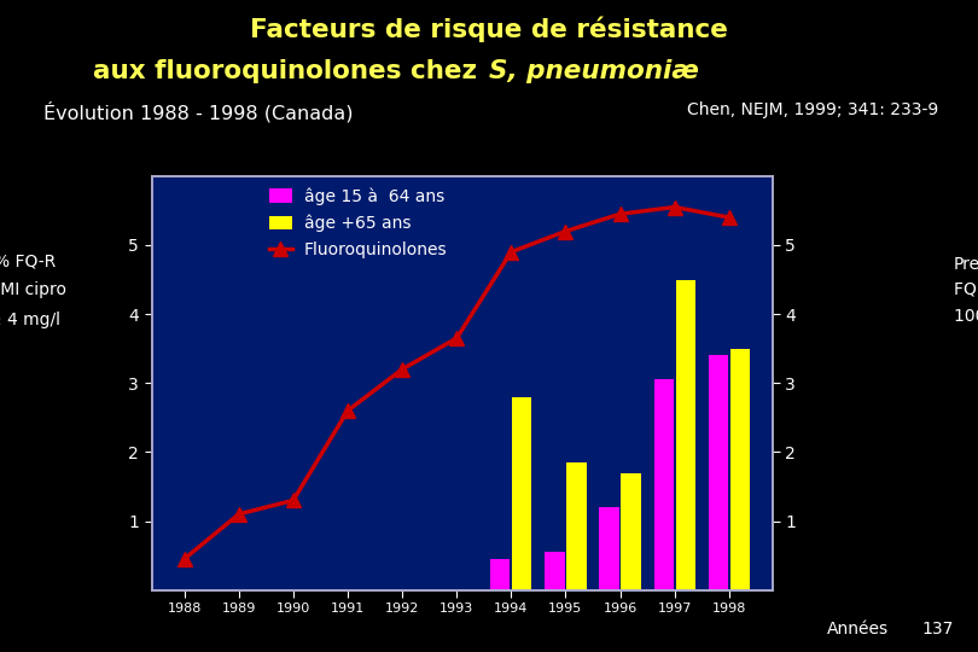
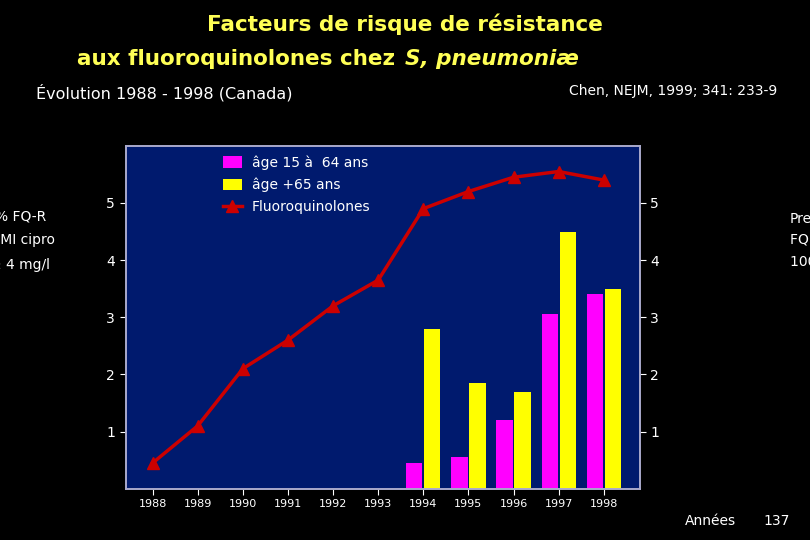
Fluoroquinolones/1990: 1.30 -> 2.10
